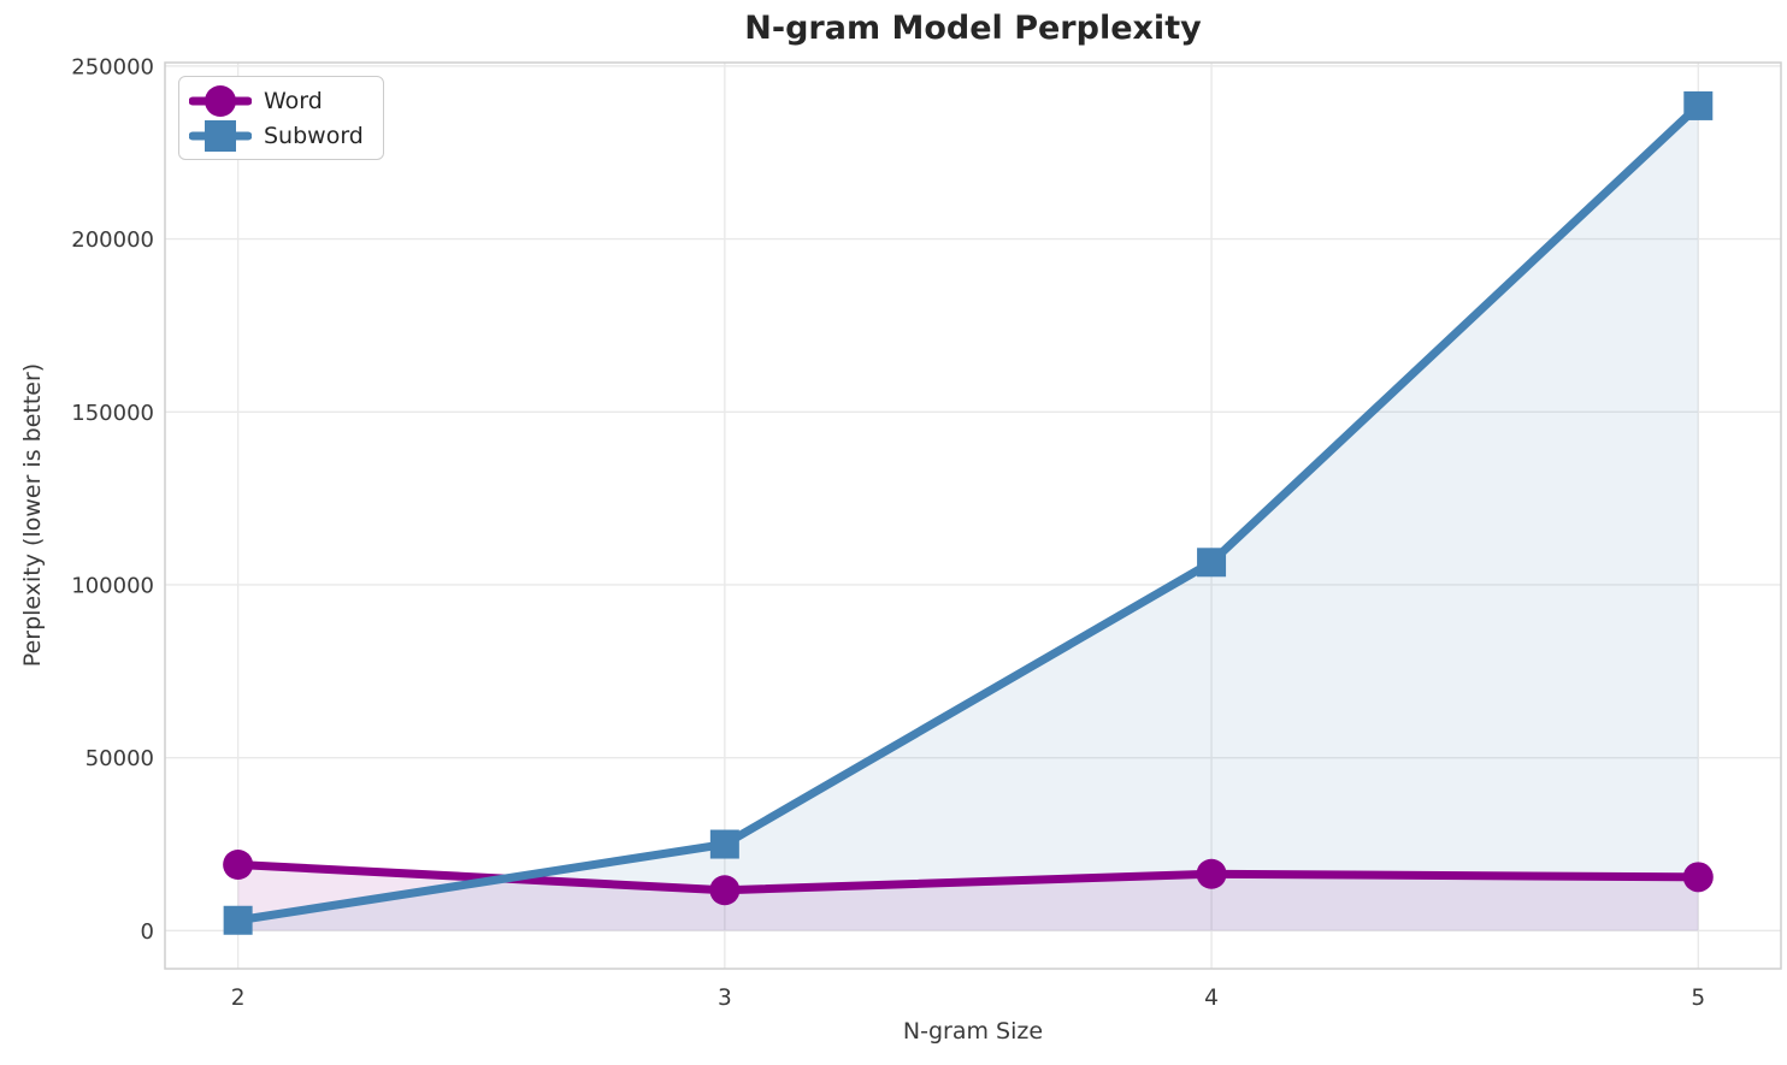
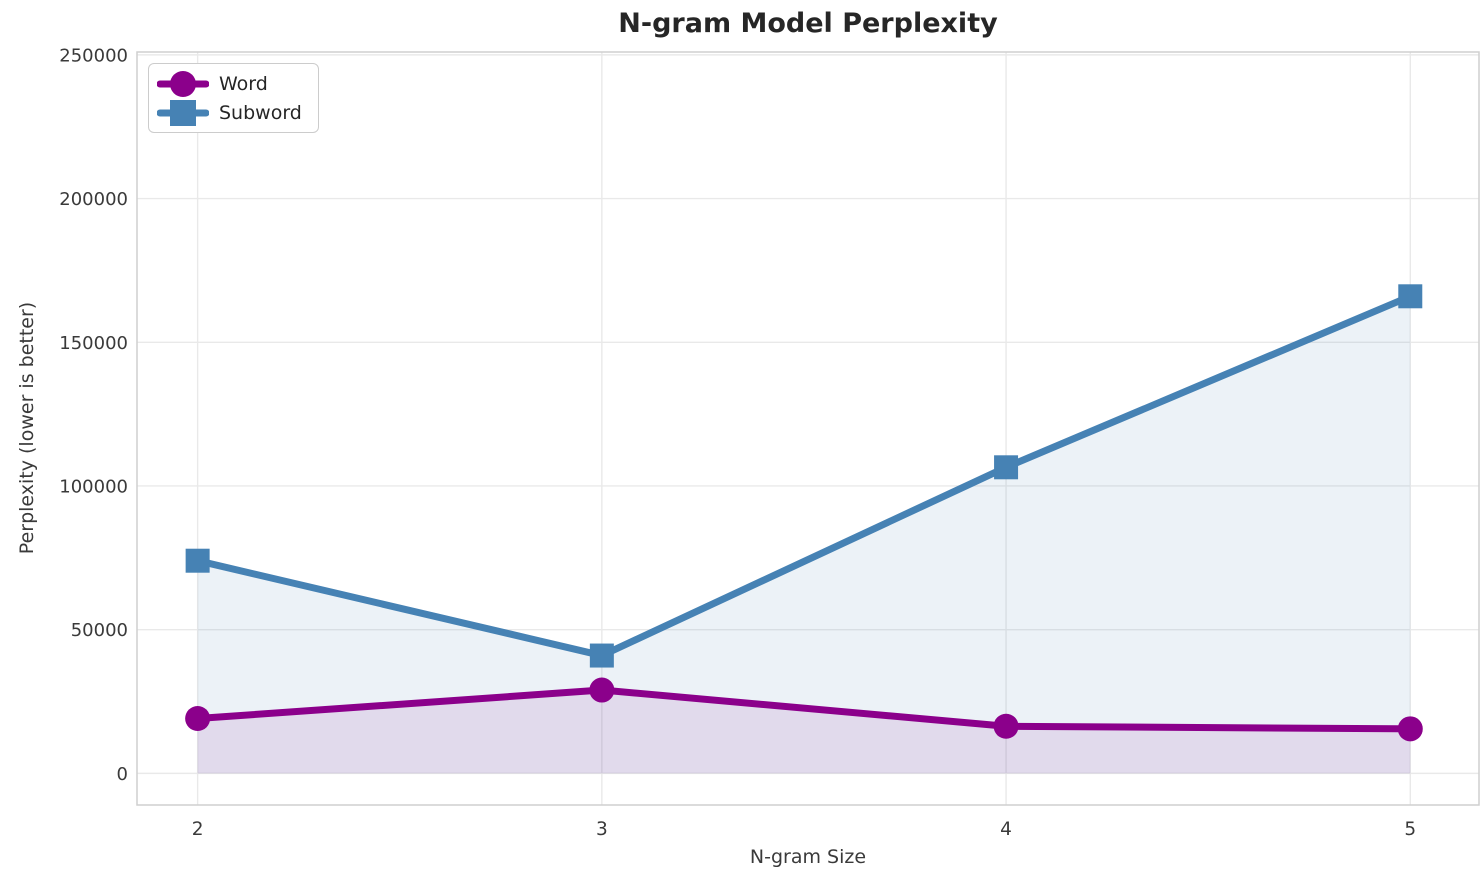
Subword/2: 3000 -> 74000
Word/3: 12000 -> 29000
Subword/3: 25000 -> 41000
Subword/5: 238000 -> 166000
